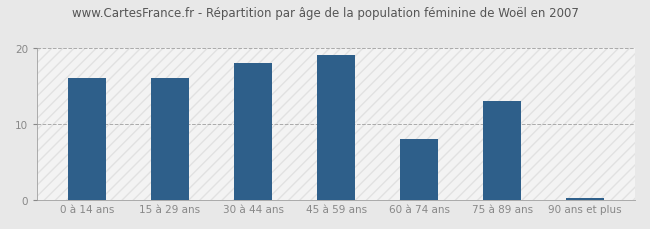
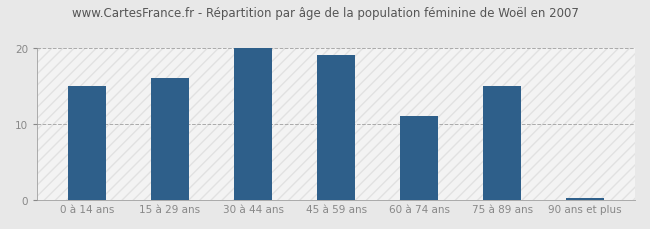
0 à 14 ans: 16.0 -> 15.0
30 à 44 ans: 18.0 -> 20.0
60 à 74 ans: 8.0 -> 11.0
75 à 89 ans: 13.0 -> 15.0
